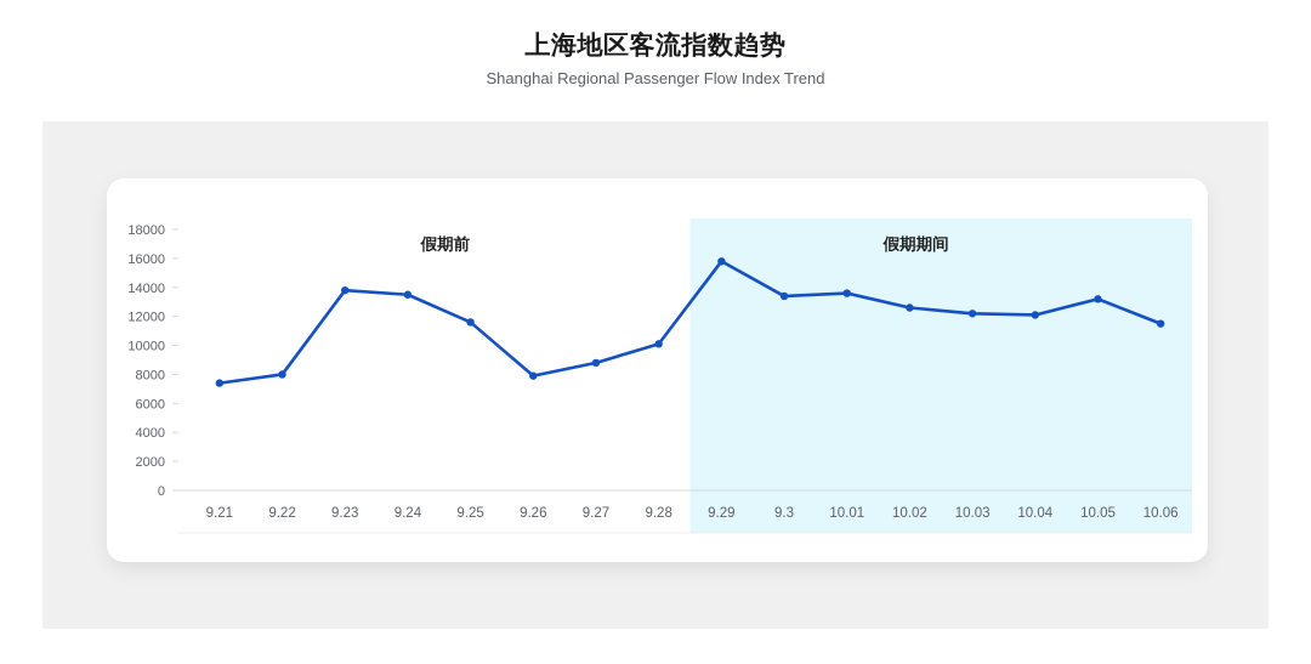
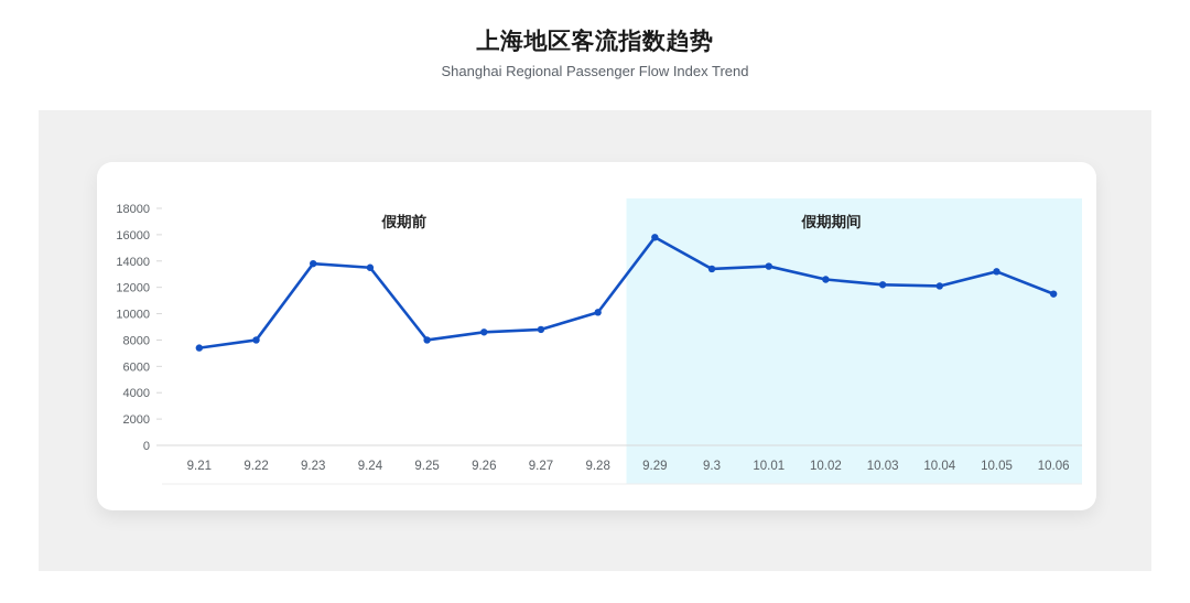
9.25: 11600 -> 8000
9.26: 7900 -> 8600
